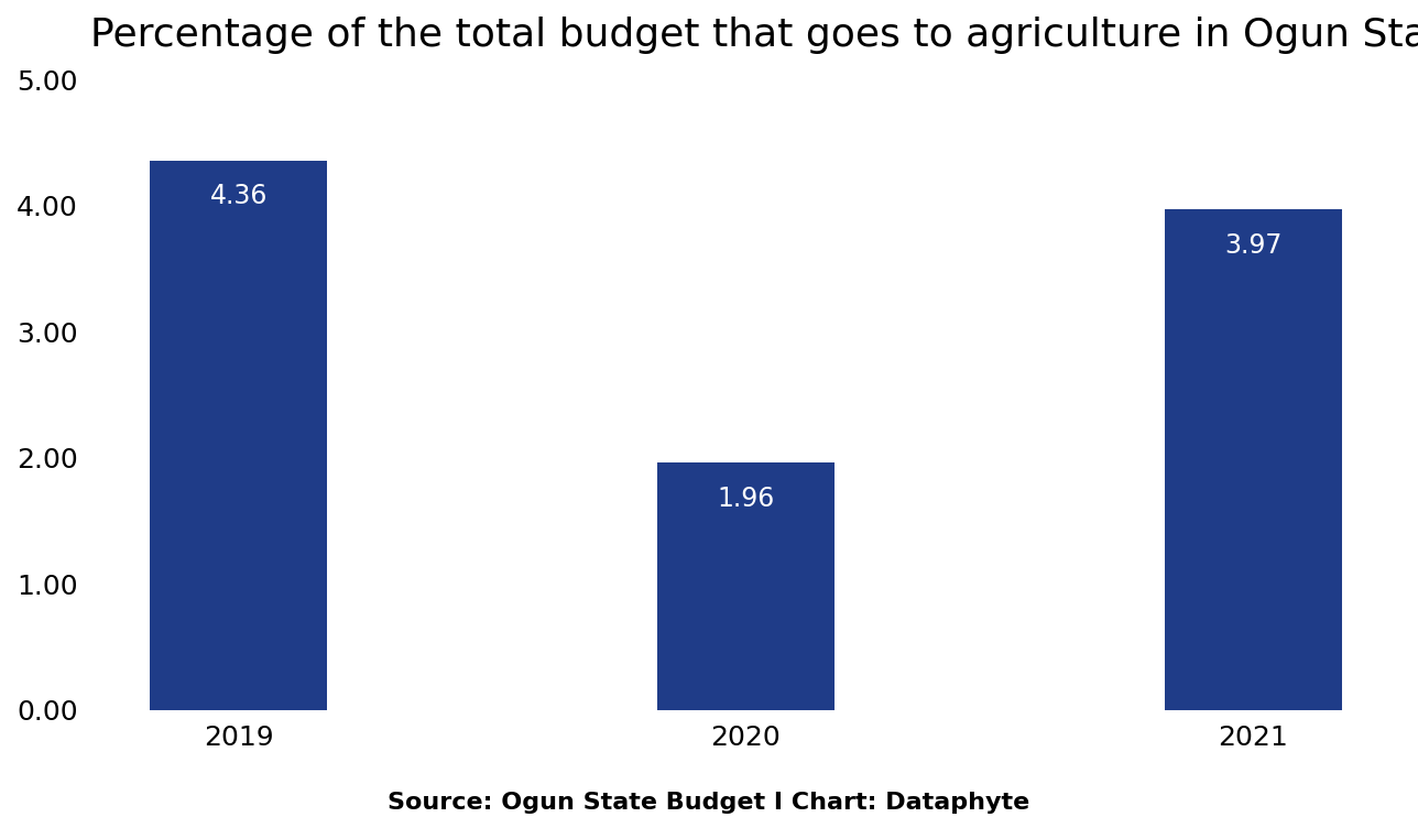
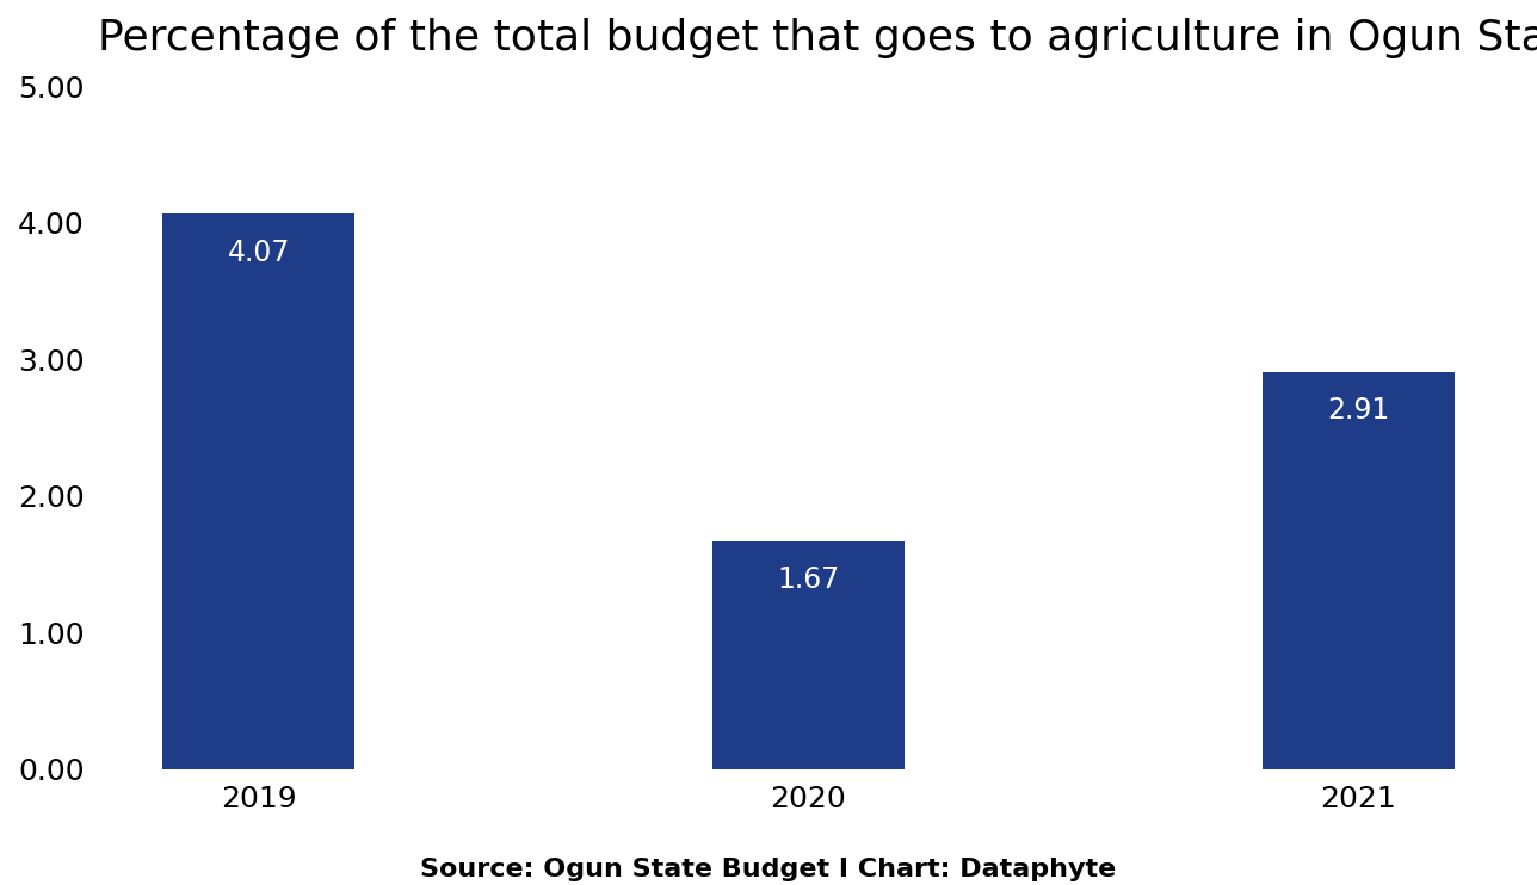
2019: 4.36 -> 4.07
2020: 1.96 -> 1.67
2021: 3.97 -> 2.91
